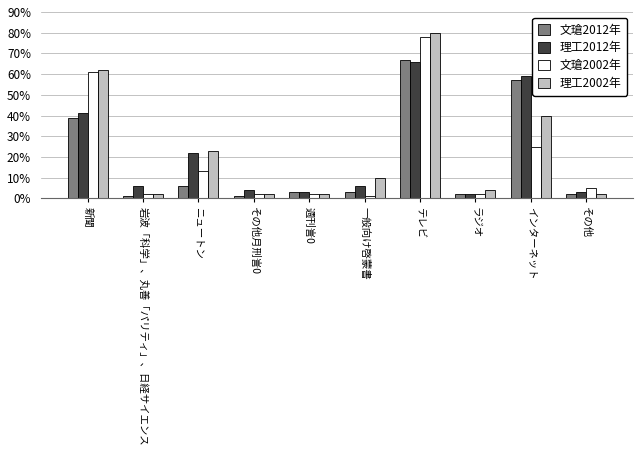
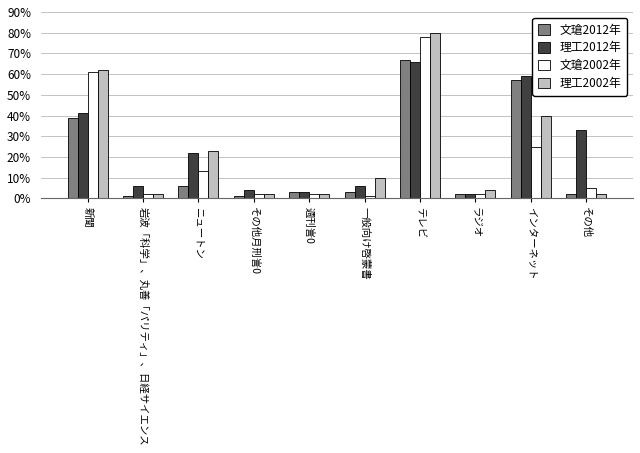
理工2012年/その他: 3% -> 33%
